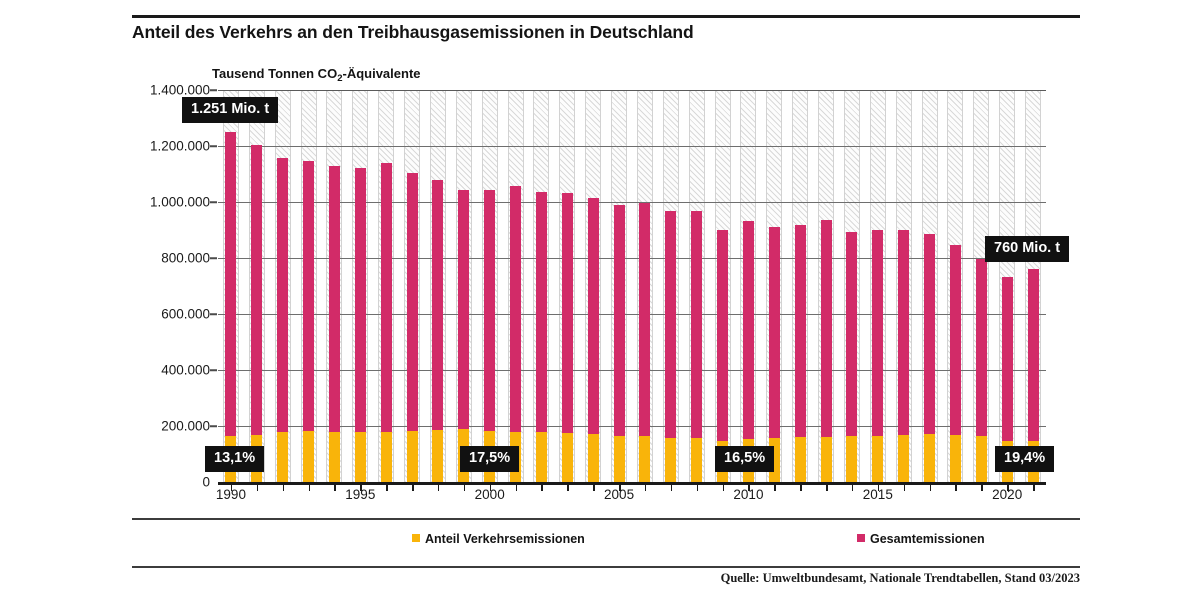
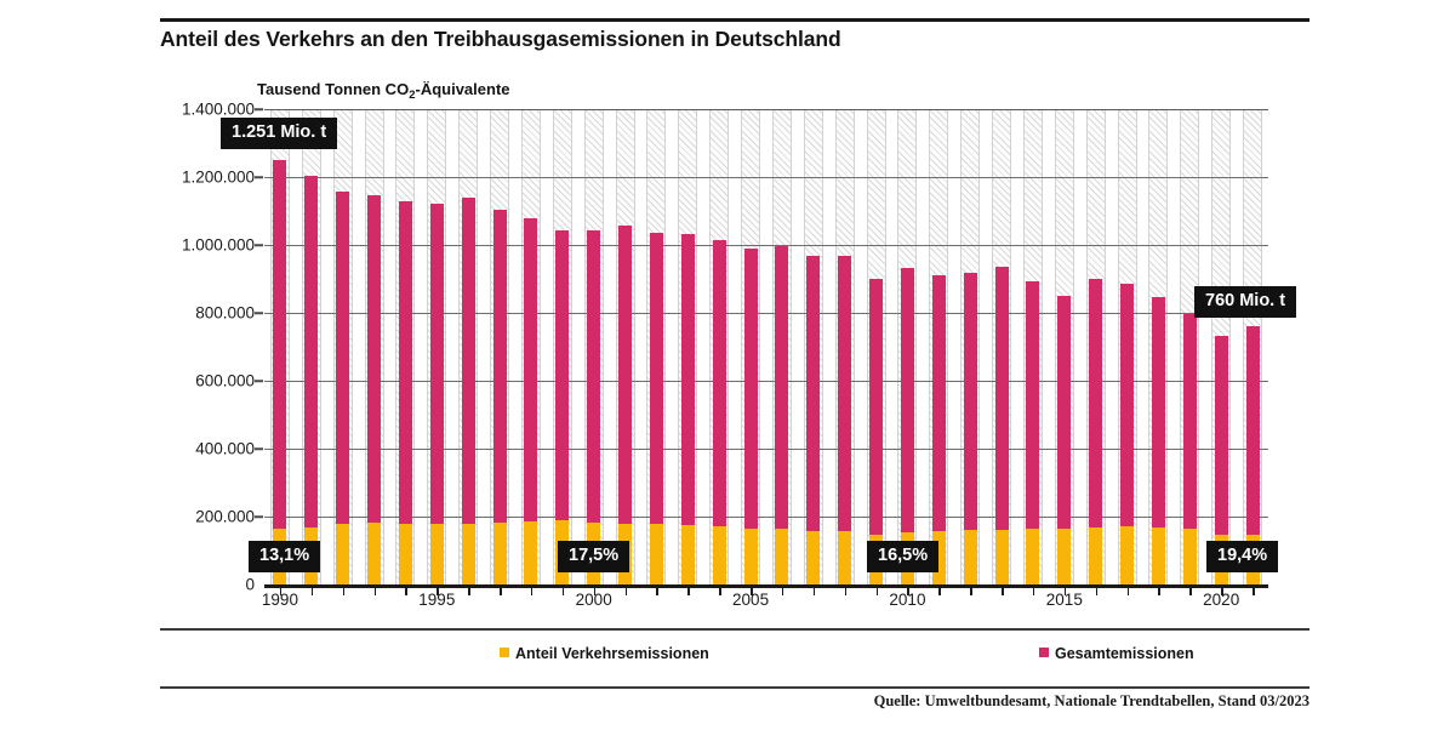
Gesamtemissionen/2015: 900000 -> 850000
